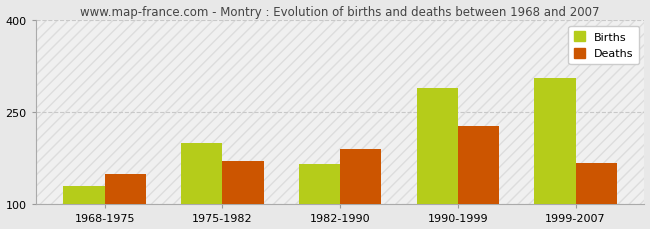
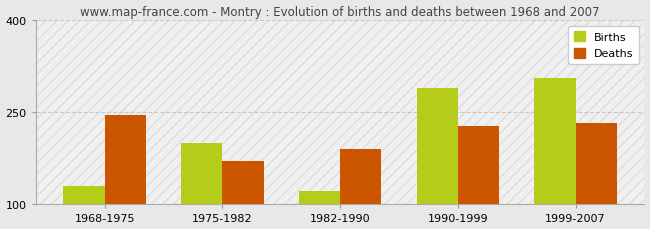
Deaths/1968-1975: 150 -> 246
Births/1982-1990: 165 -> 122
Deaths/1999-2007: 168 -> 232
